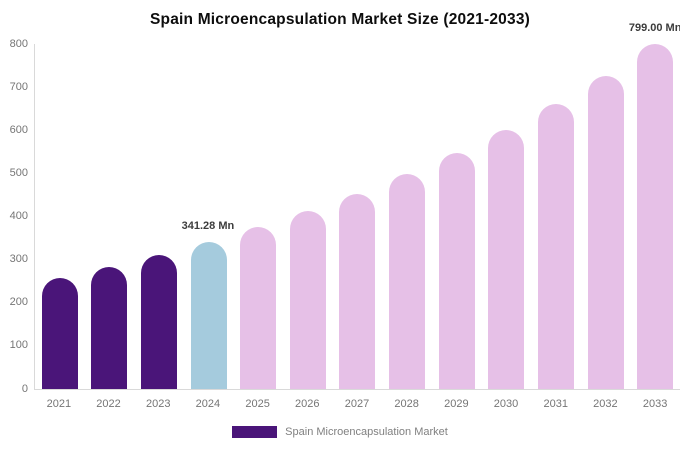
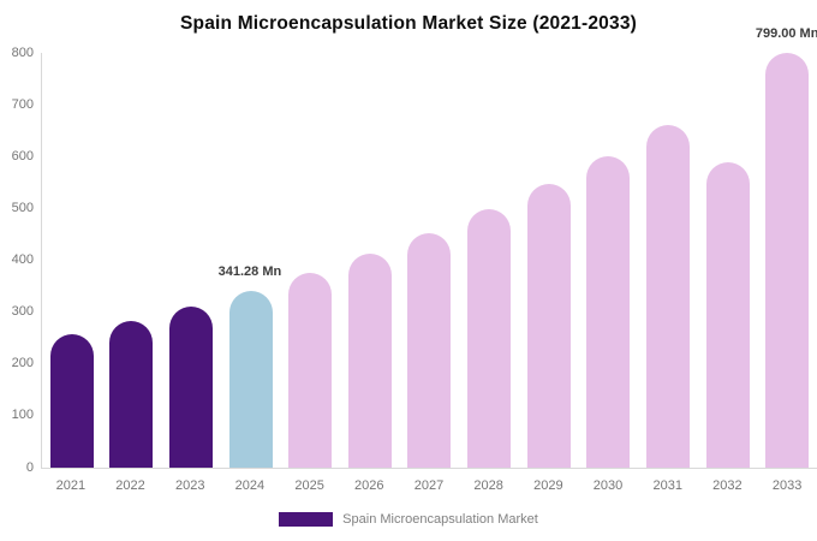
2032: 730 -> 590
